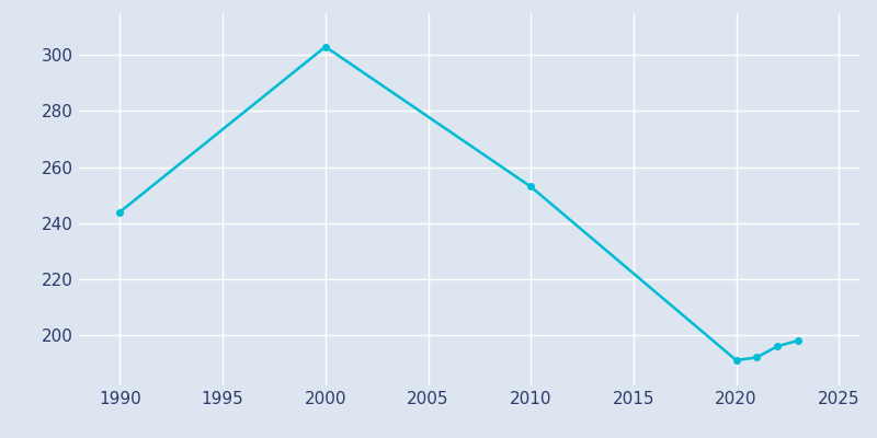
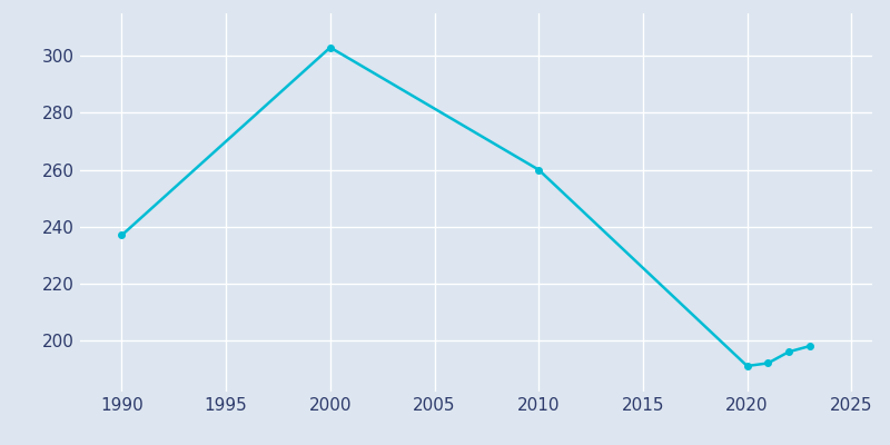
1990: 244 -> 237
2010: 253 -> 260
